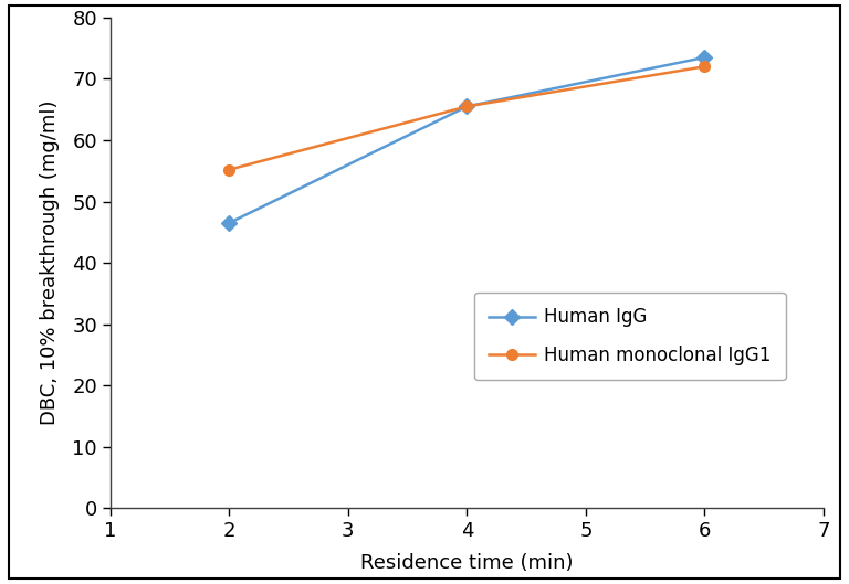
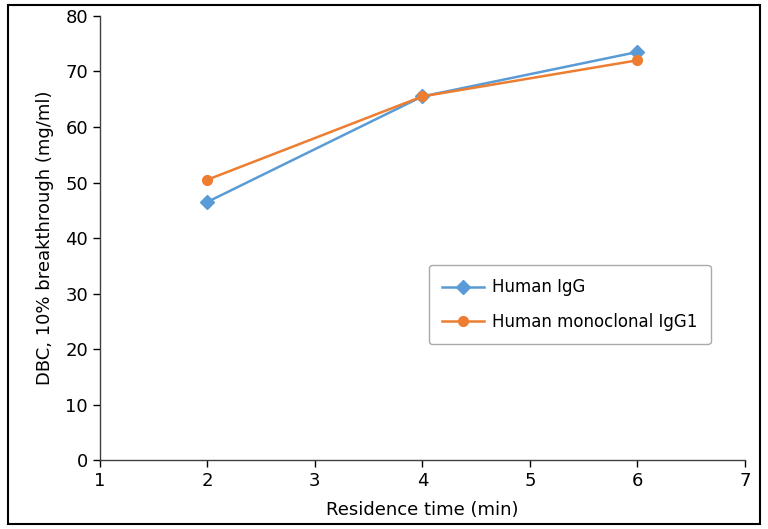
Human monoclonal IgG1/2: 55.2 -> 50.5
